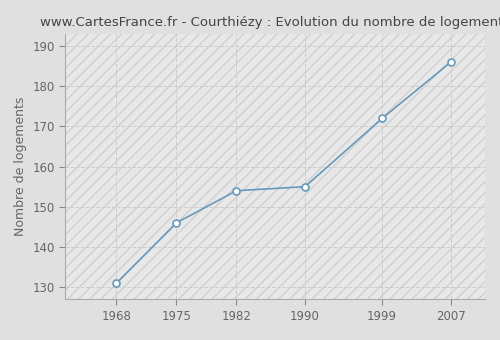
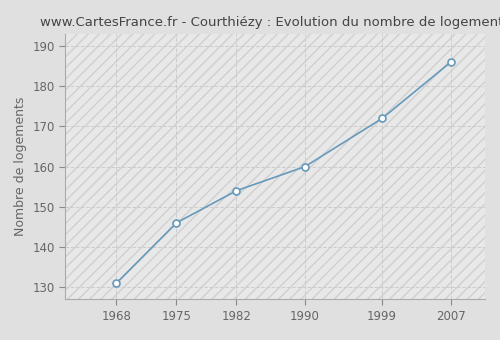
1990: 155 -> 160
